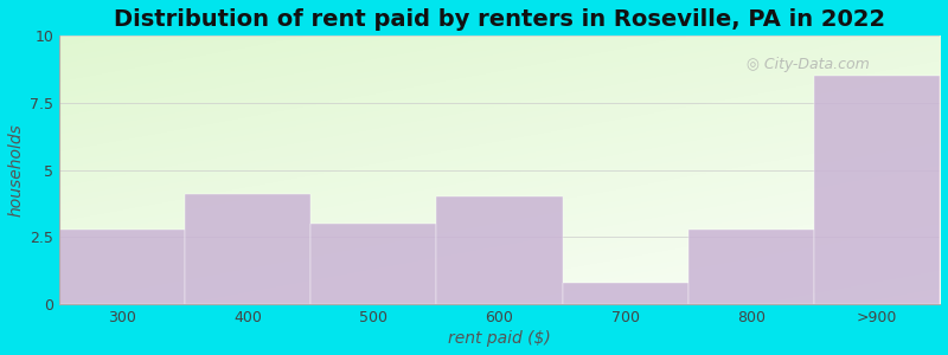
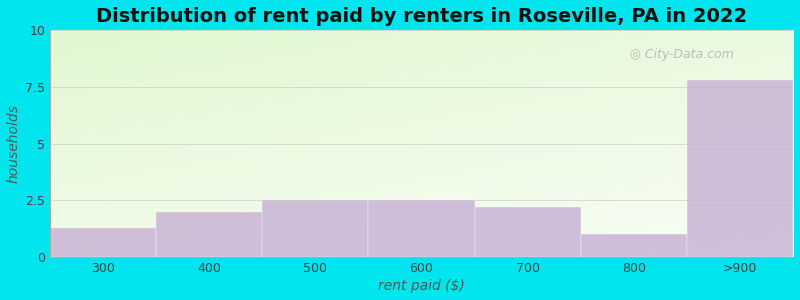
300: 2.8 -> 1.3
400: 4.1 -> 2.0
500: 3.0 -> 2.5
600: 4.0 -> 2.5
700: 0.8 -> 2.2
800: 2.8 -> 1.0
>900: 8.5 -> 7.8
